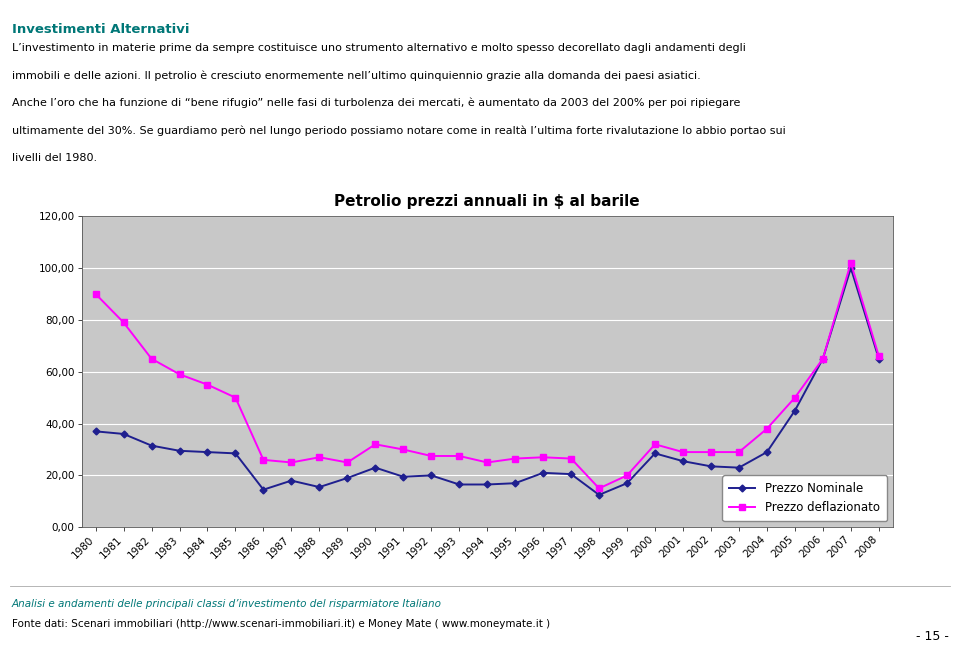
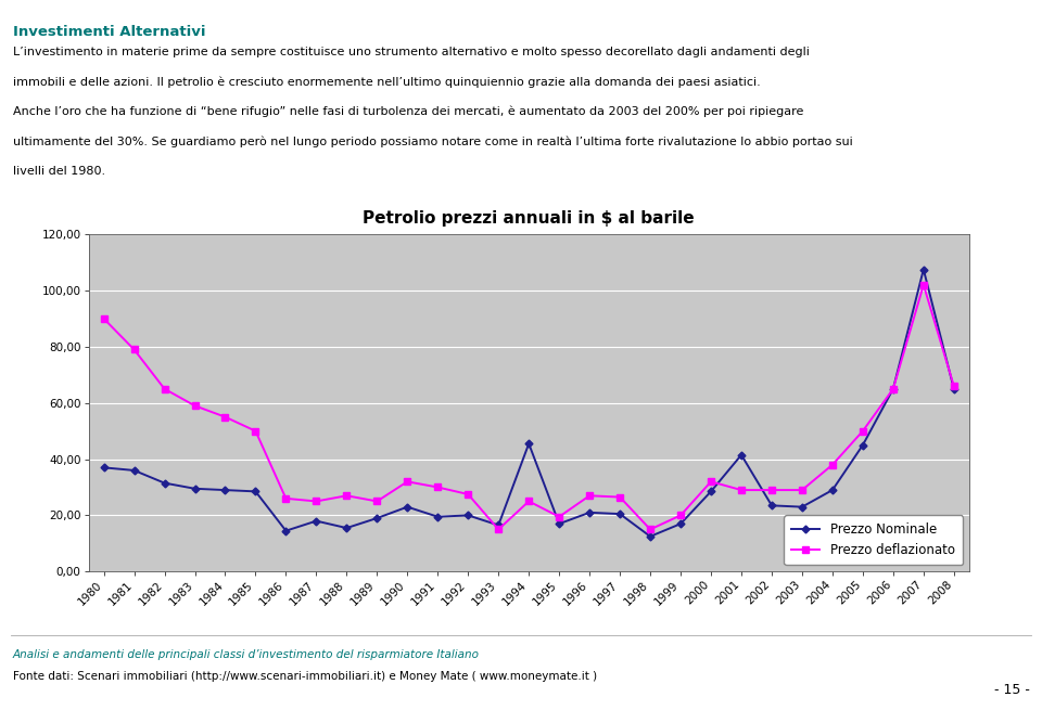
Prezzo deflazionato/1993: 27,5 -> 15,0
Prezzo Nominale/1994: 16,5 -> 45,5
Prezzo deflazionato/1995: 26,5 -> 19,5
Prezzo Nominale/2001: 25,5 -> 41,5
Prezzo Nominale/2007: 100,0 -> 107,5
